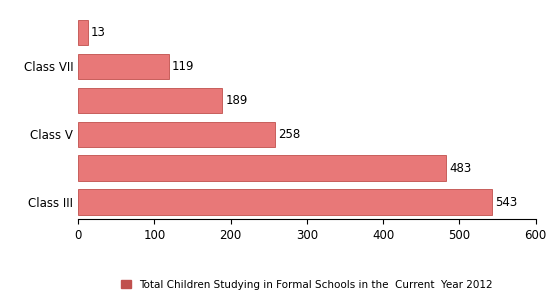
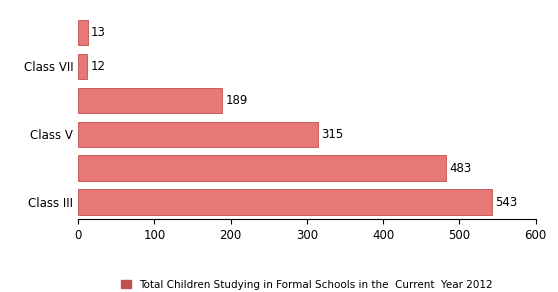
Class VII: 119 -> 12
Class V: 258 -> 315
